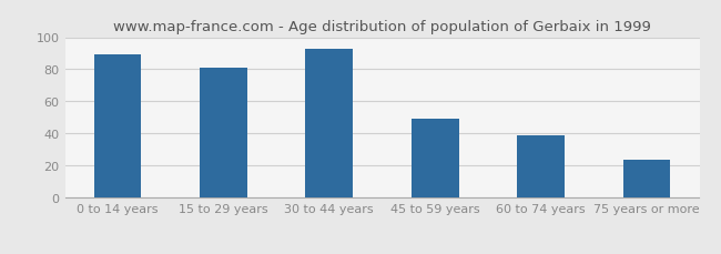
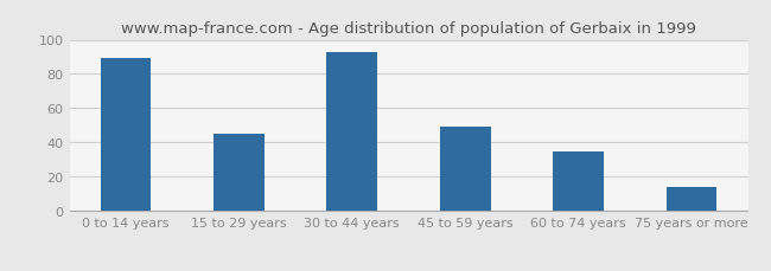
15 to 29 years: 81 -> 45
60 to 74 years: 39 -> 35
75 years or more: 24 -> 14
